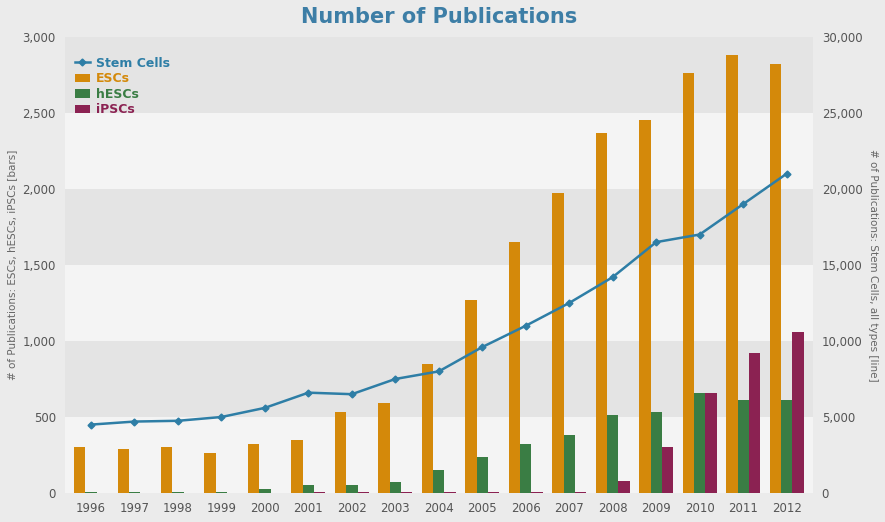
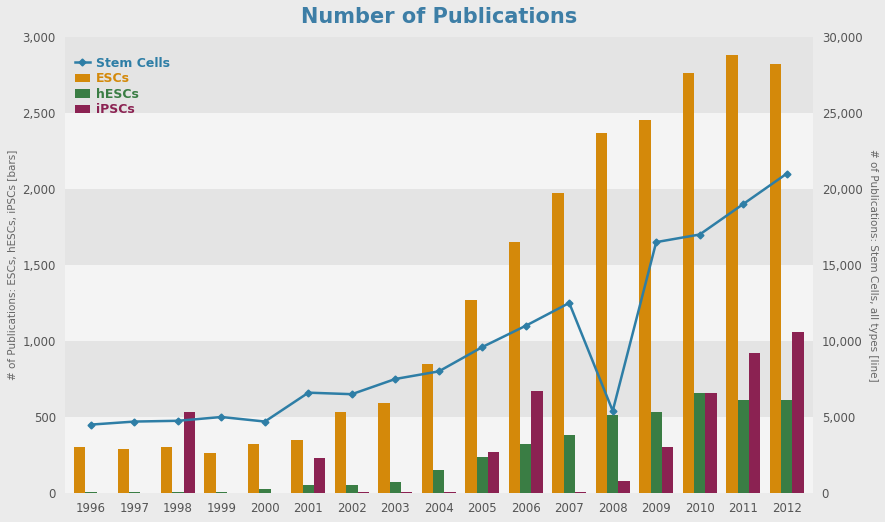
iPSCs/1998: 0 -> 530
Stem Cells/2000: 5,600 -> 4,700
iPSCs/2001: 0 -> 230
iPSCs/2005: 10 -> 270
iPSCs/2006: 10 -> 670
Stem Cells/2008: 14,200 -> 5,400
